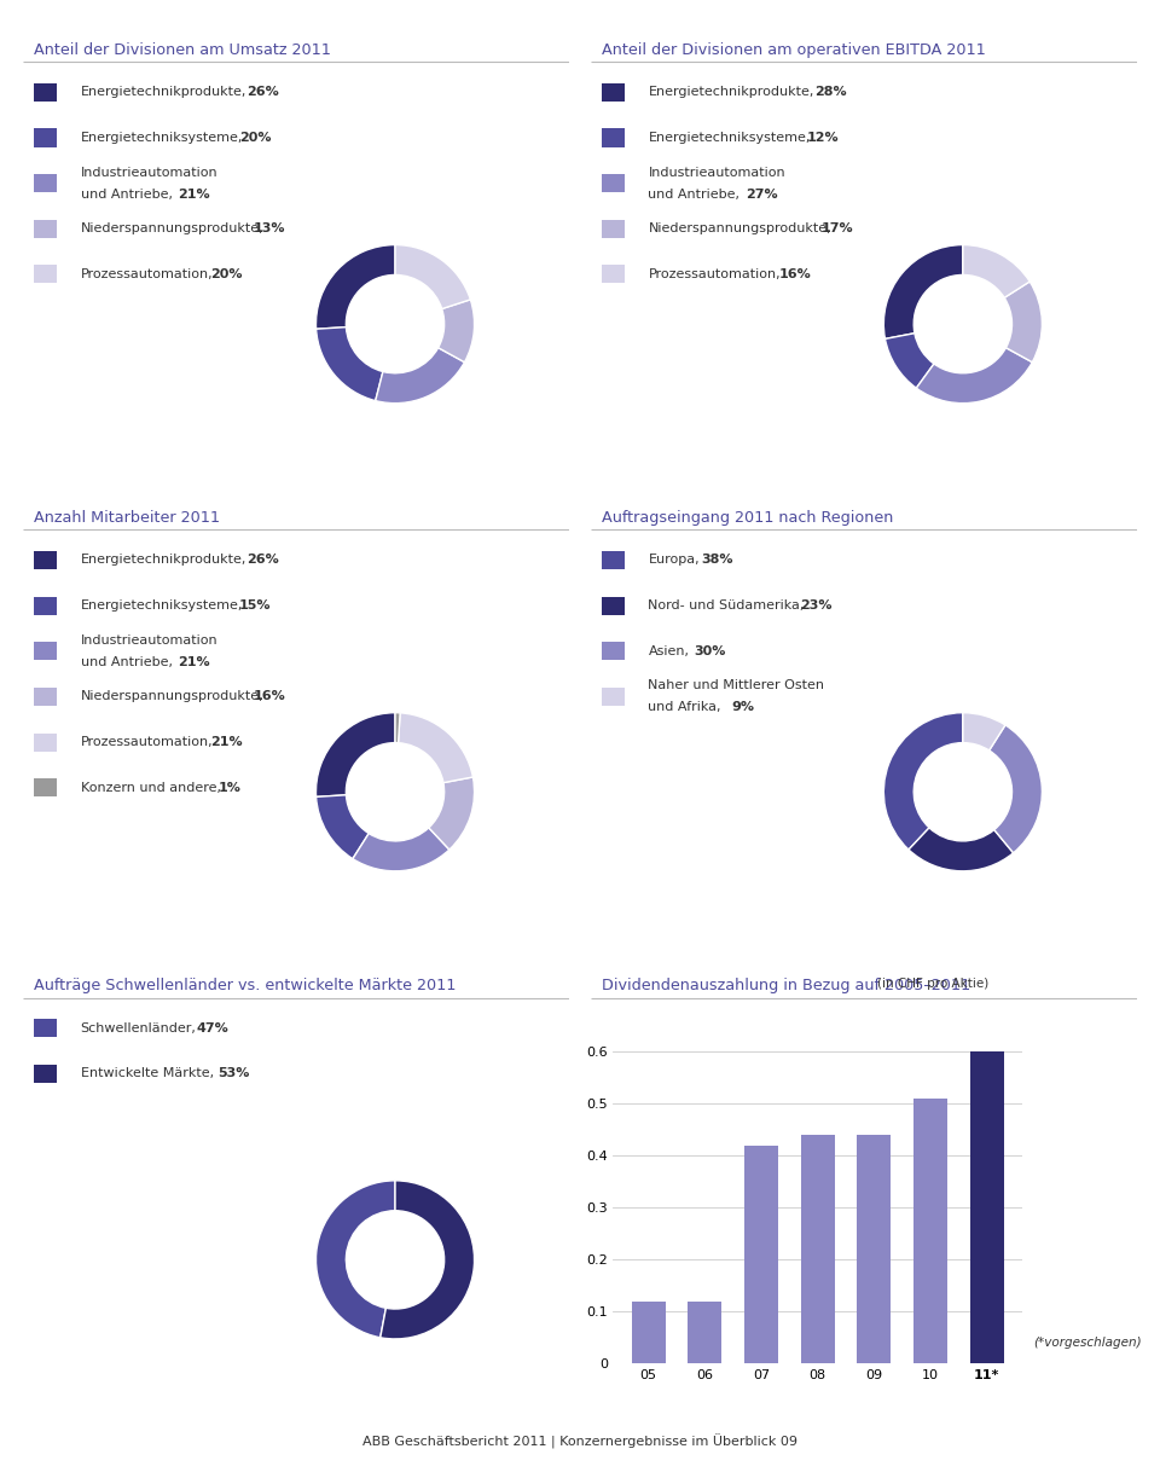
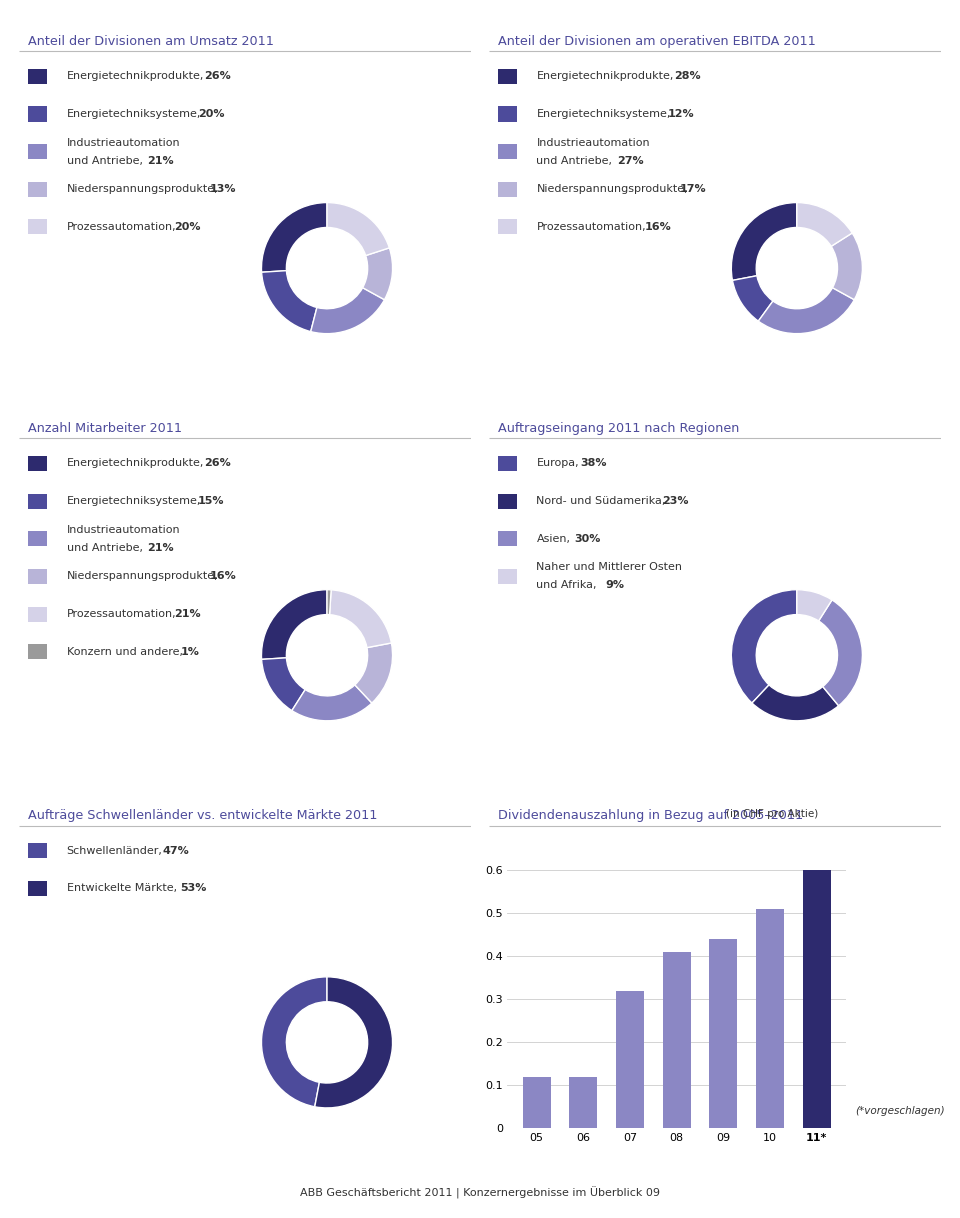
07: 0.42 -> 0.32
08: 0.44 -> 0.41
